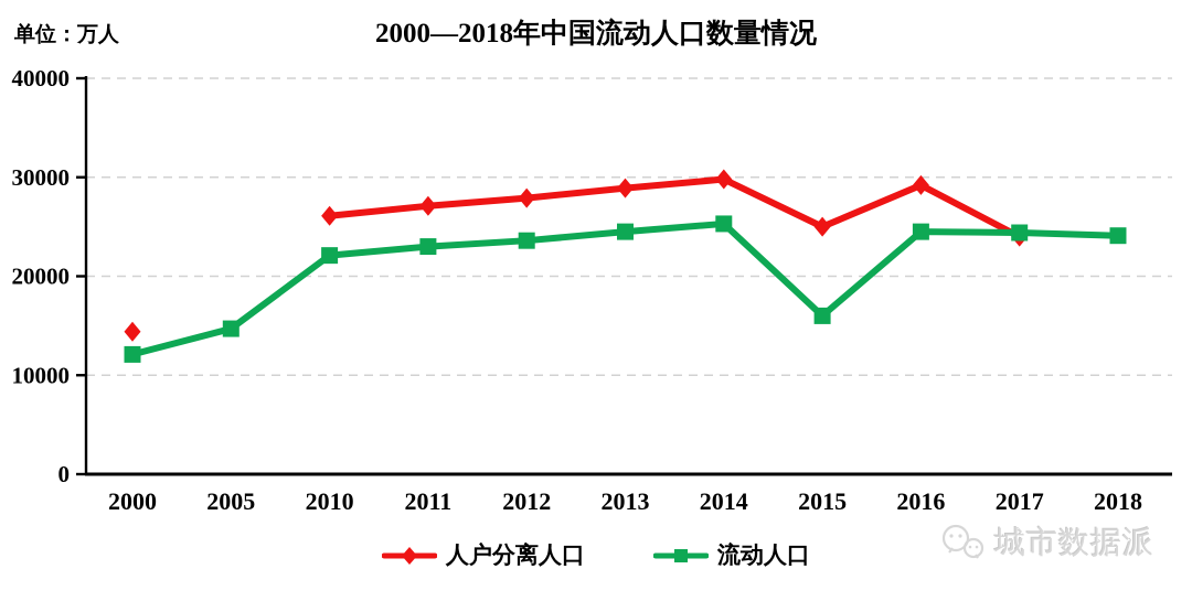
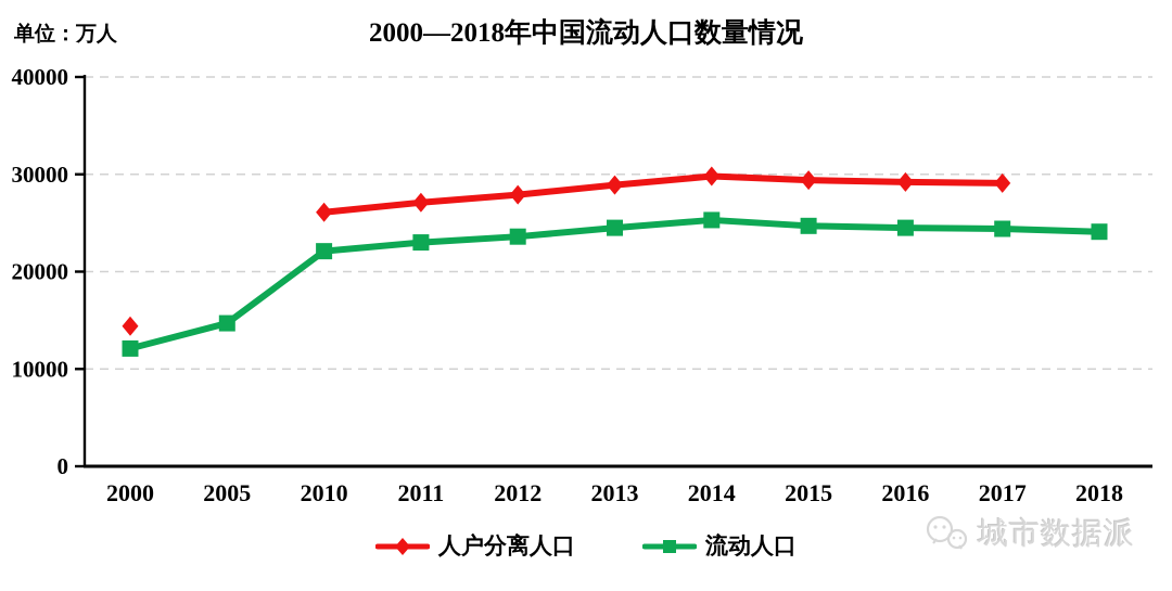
人户分离人口/2015: 25000 -> 29000
流动人口/2015: 16000 -> 25000
人户分离人口/2017: 24000 -> 29000
